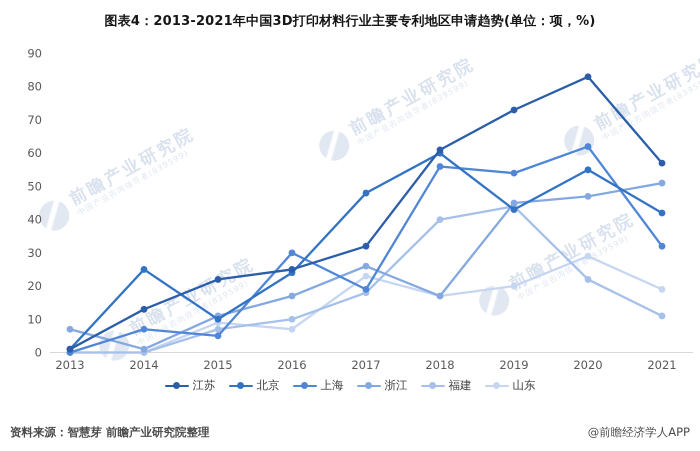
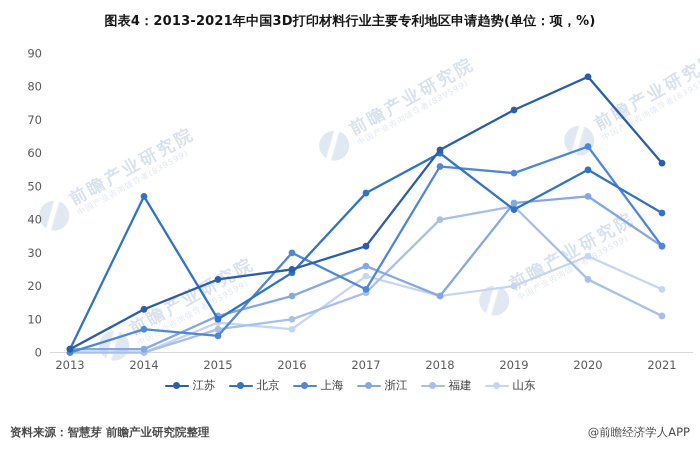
浙江/2013: 7 -> 1
北京/2014: 25 -> 47
浙江/2021: 51 -> 32
